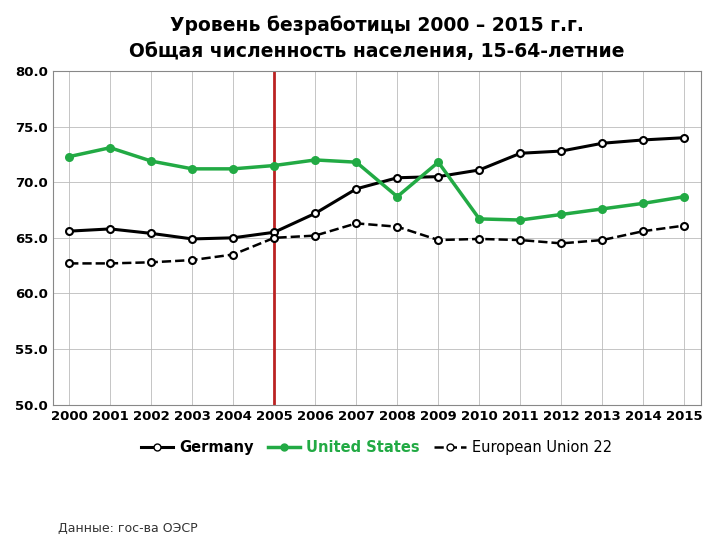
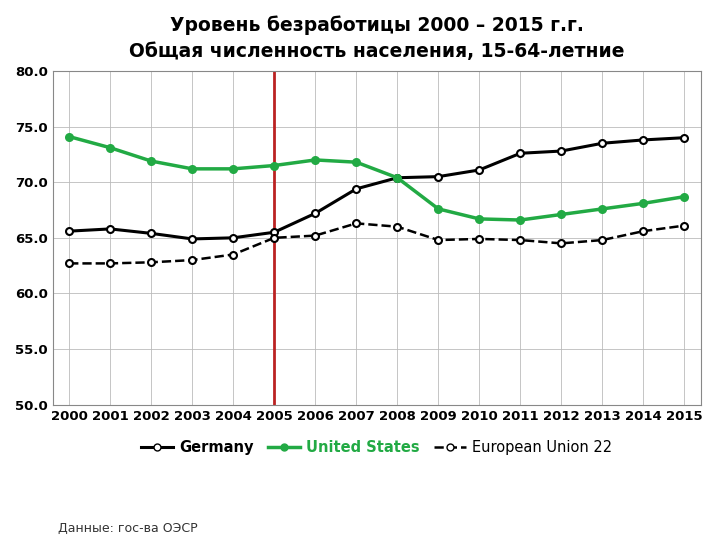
United States/2000: 72.3 -> 74.1
United States/2008: 68.7 -> 70.4
United States/2009: 71.8 -> 67.6
